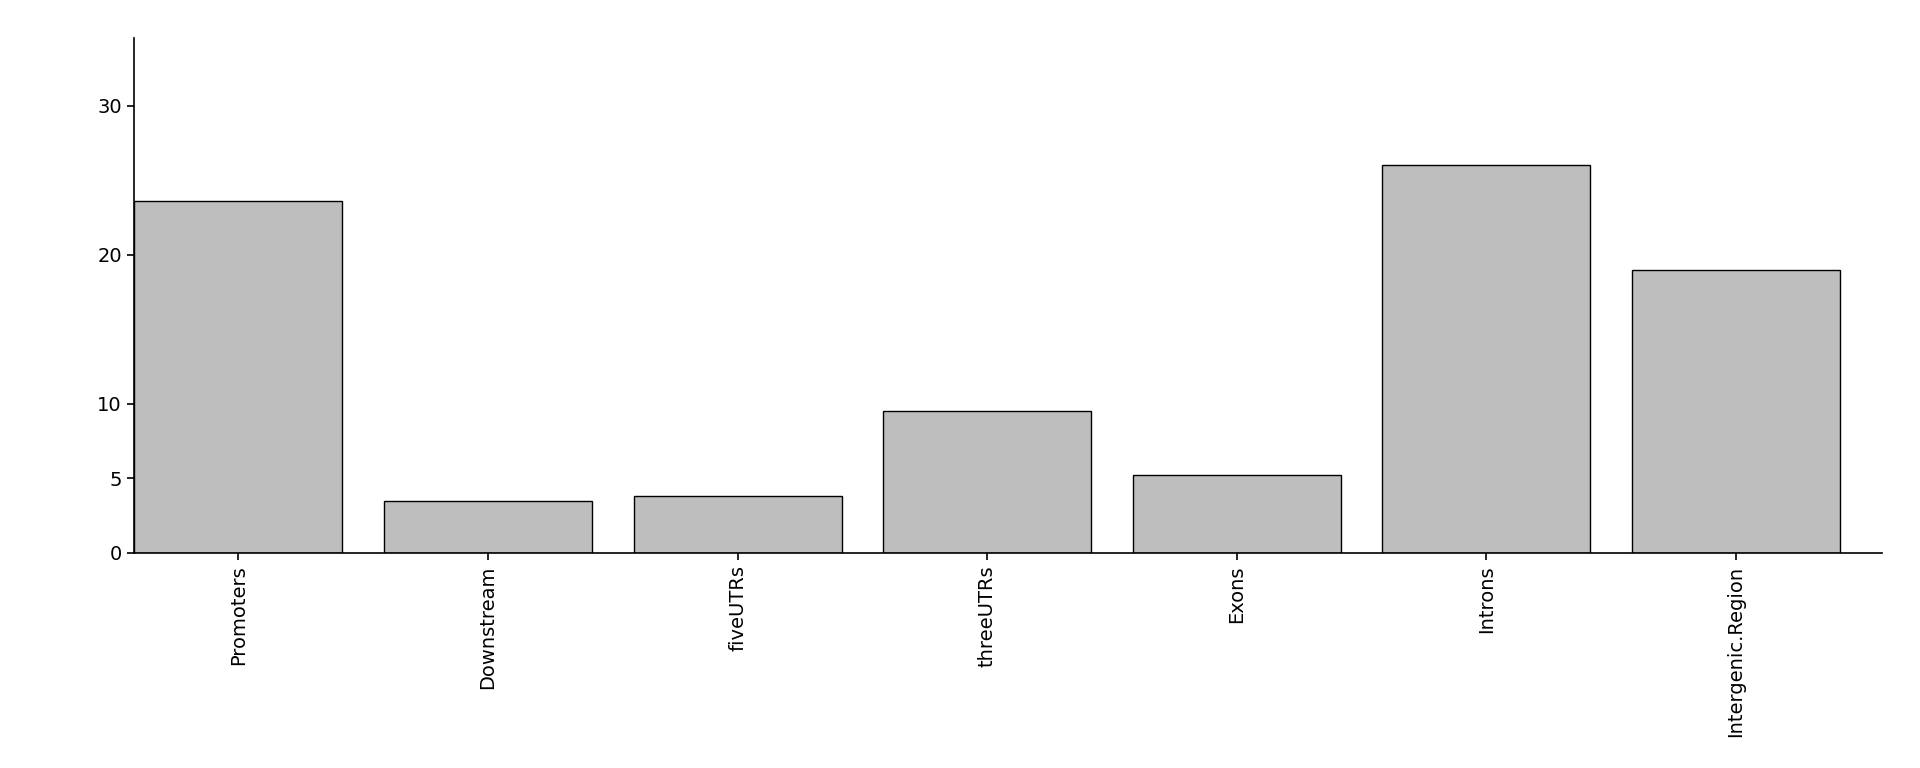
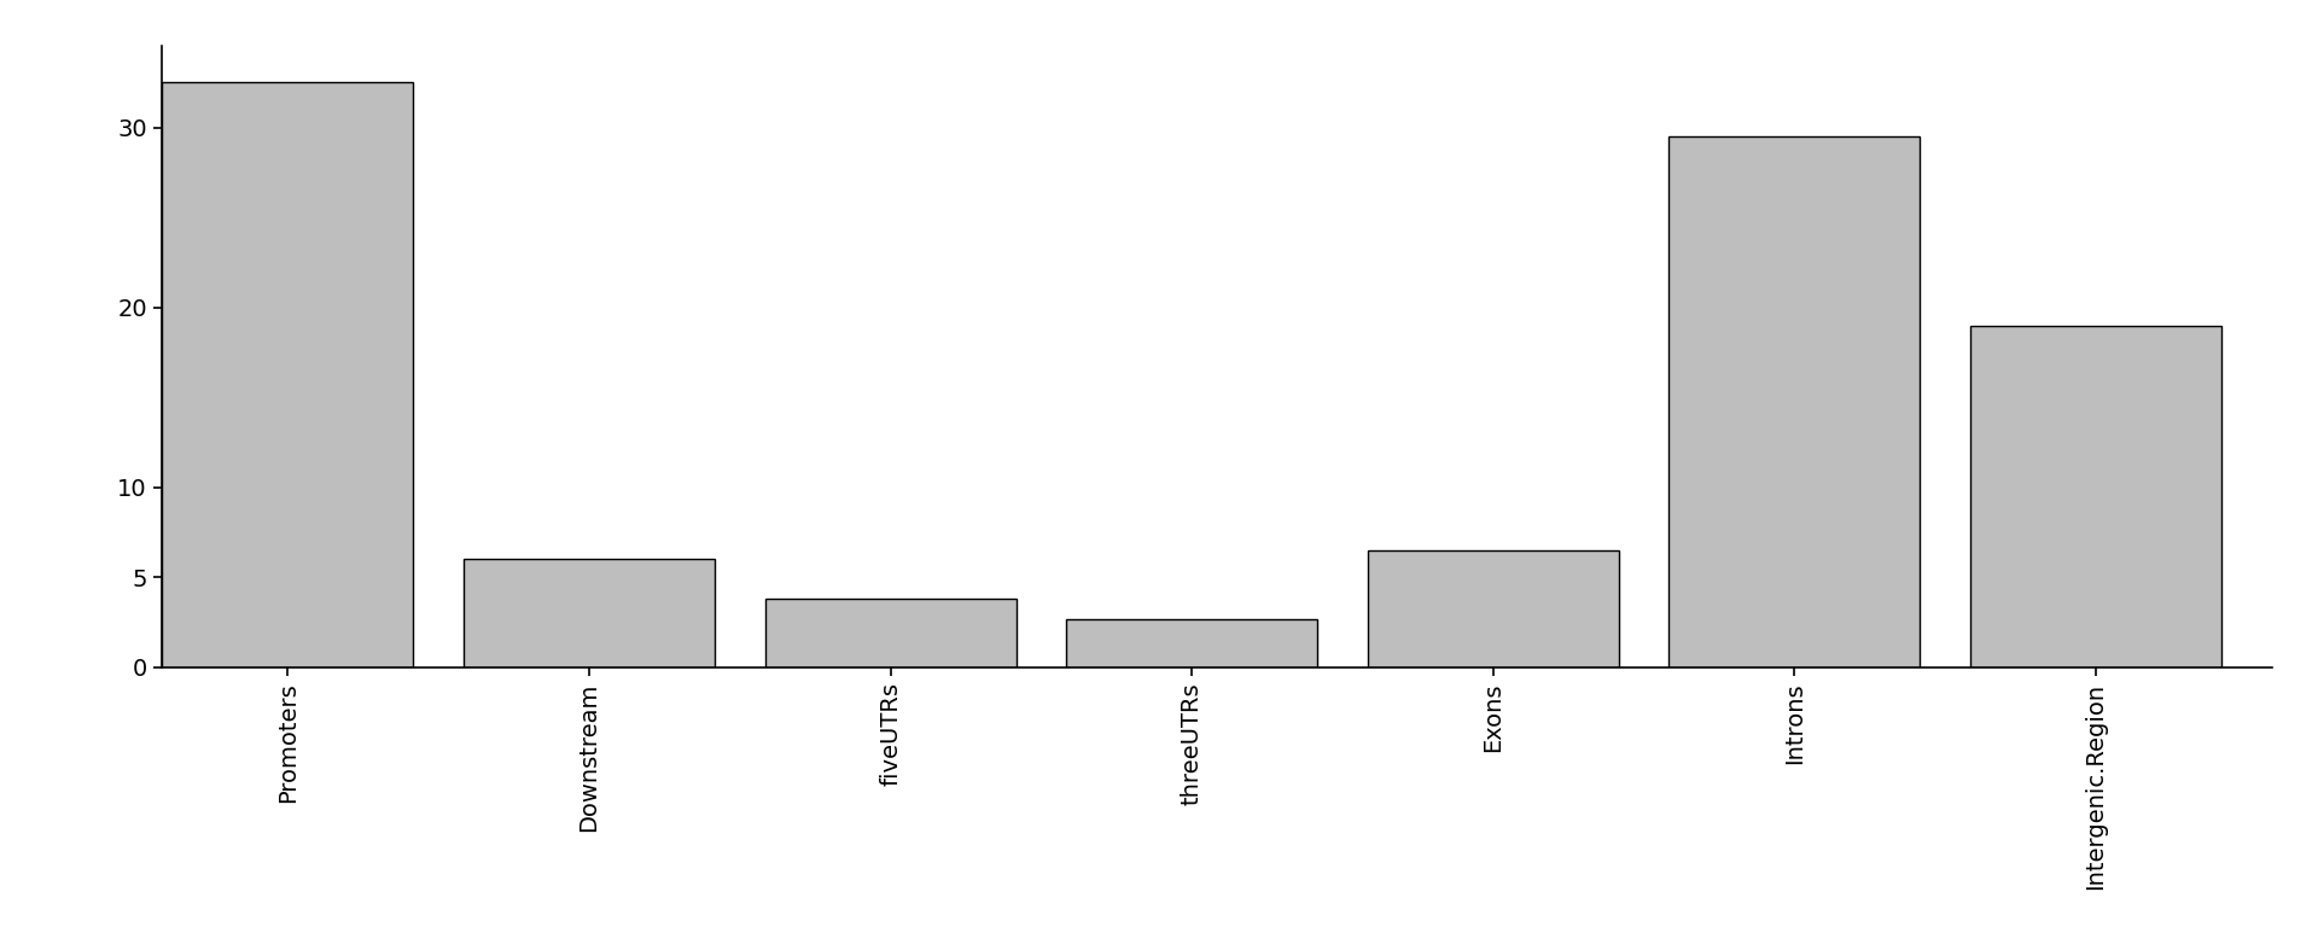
Promoters: 23.6 -> 32.5
Downstream: 3.5 -> 6.0
threeUTRs: 9.5 -> 2.7
Exons: 5.2 -> 6.5
Introns: 26.0 -> 29.5
